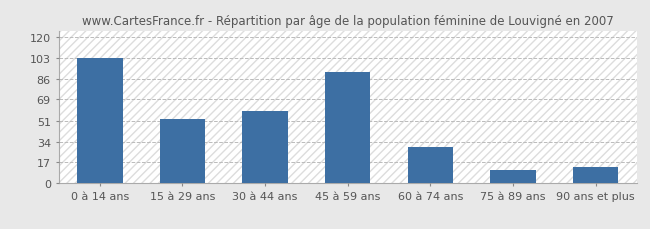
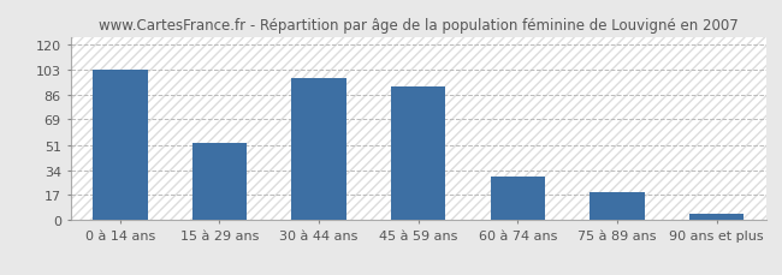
30 à 44 ans: 59 -> 97
75 à 89 ans: 11 -> 19
90 ans et plus: 13 -> 4
